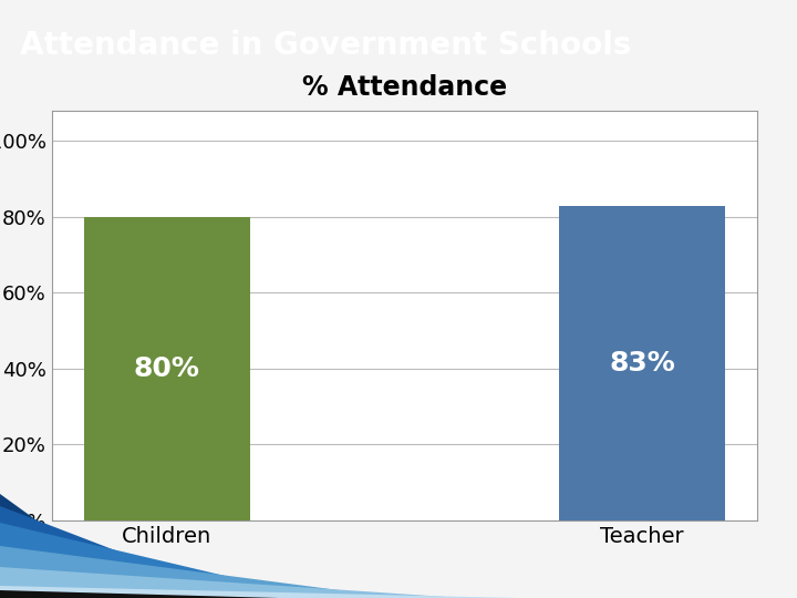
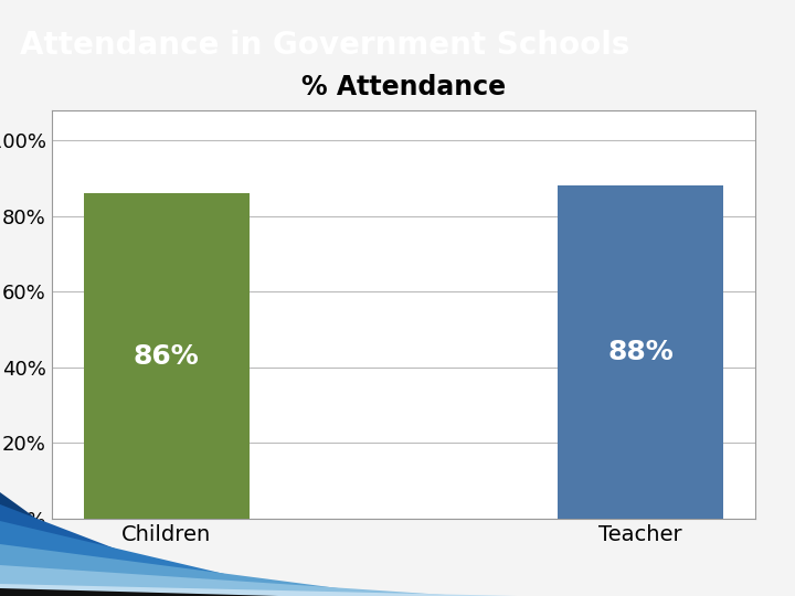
Children: 80% -> 86%
Teacher: 83% -> 88%
